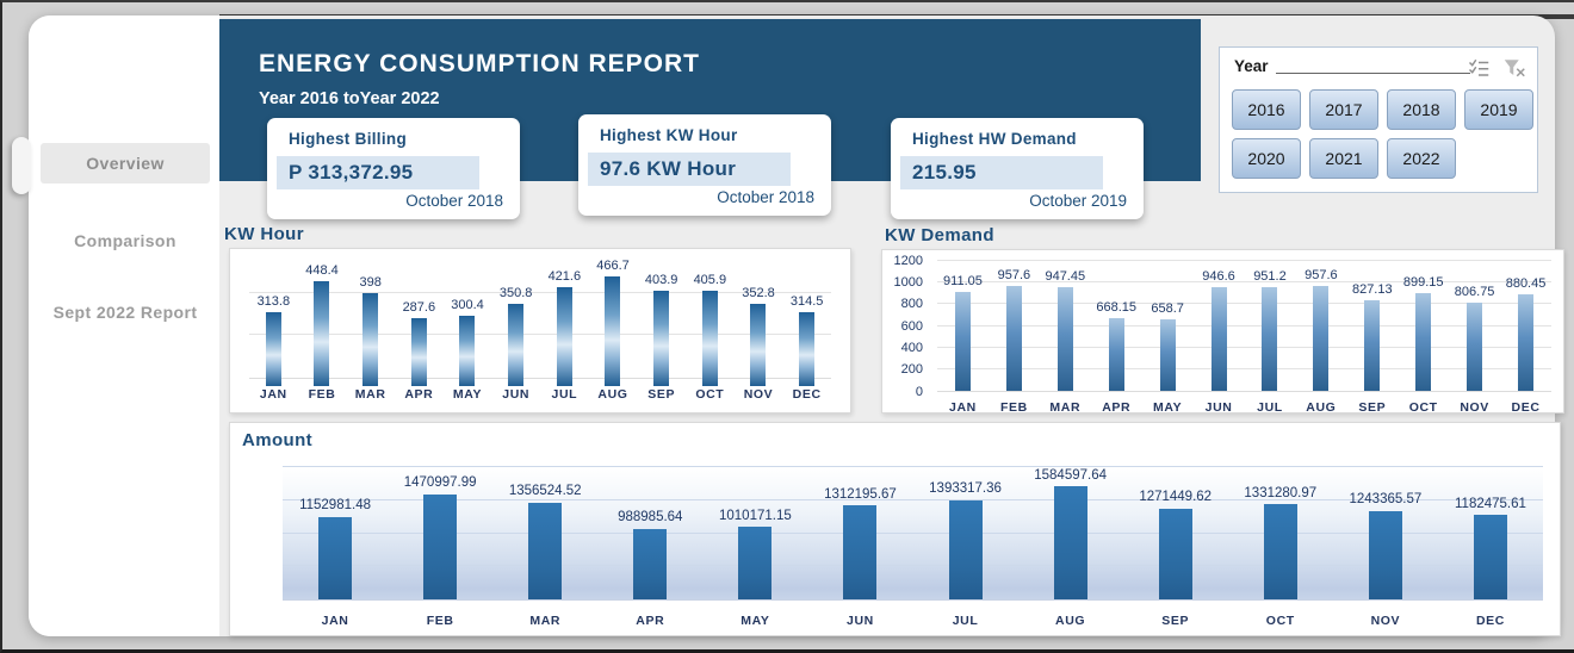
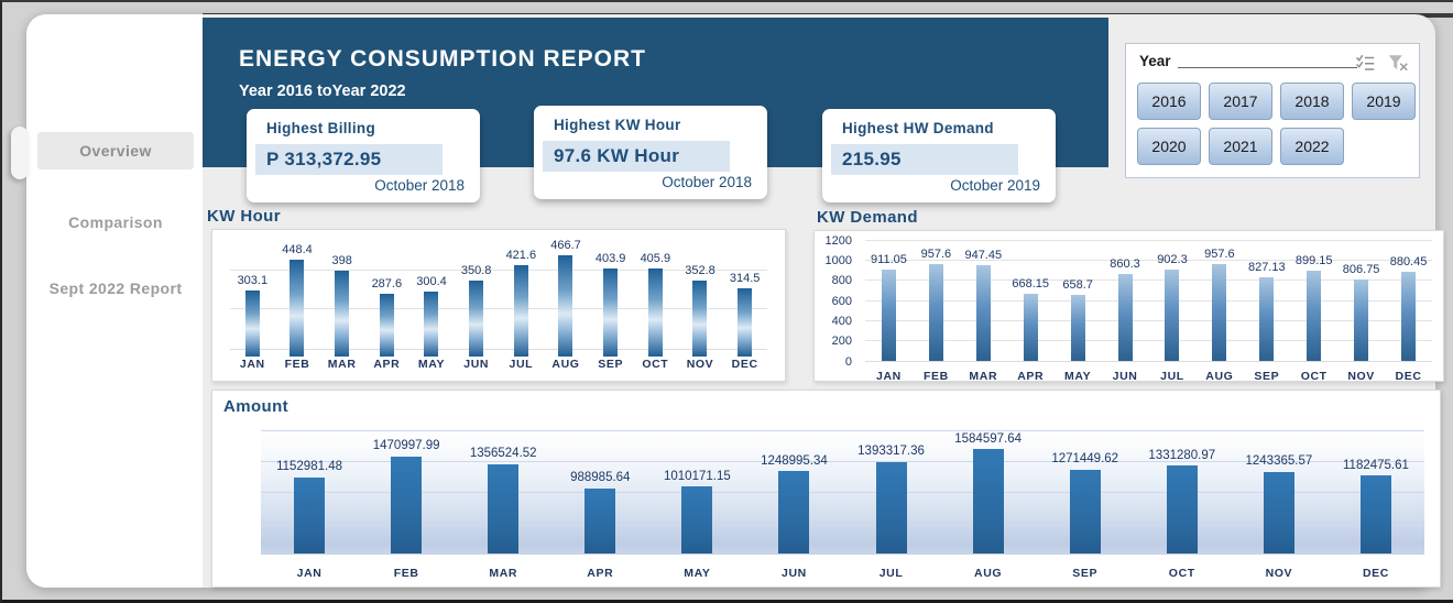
KW Hour/JAN: 313.8 -> 303.1
KW Demand/JUN: 946.6 -> 860.3
KW Demand/JUL: 951.2 -> 902.3
Amount/JUN: 1312195.67 -> 1248995.34
